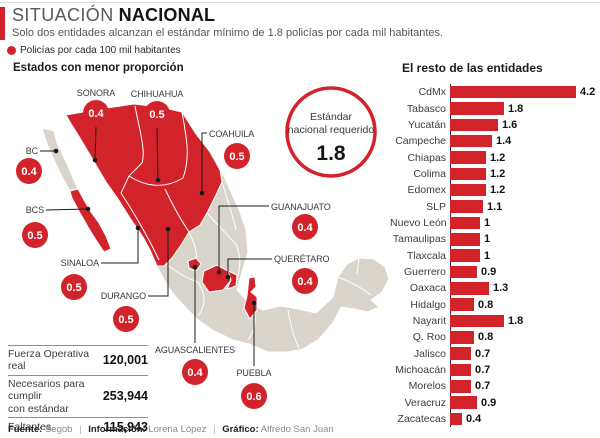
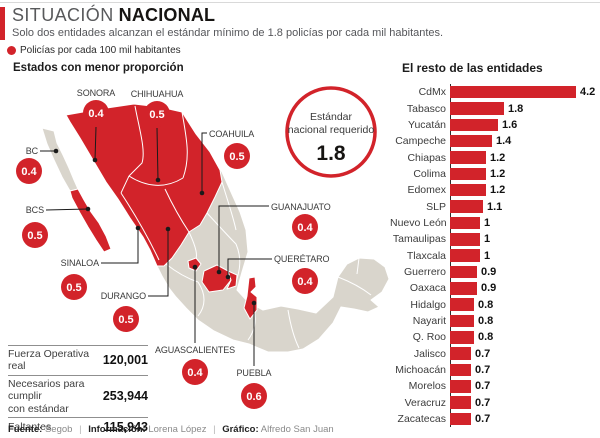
Oaxaca: 1.3 -> 0.9
Nayarit: 1.8 -> 0.8
Veracruz: 0.9 -> 0.7
Zacatecas: 0.4 -> 0.7
